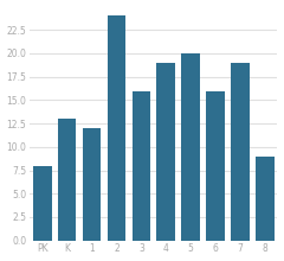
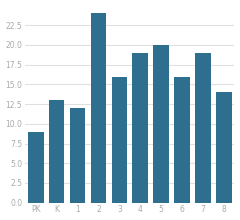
PK: 8 -> 9
8: 9 -> 14
